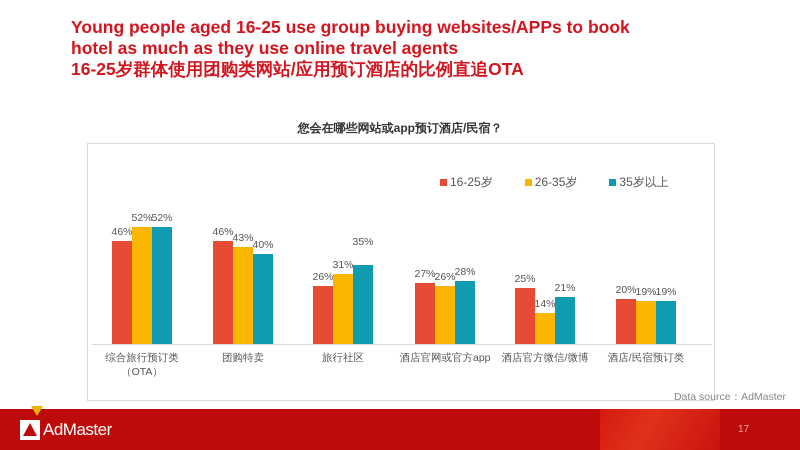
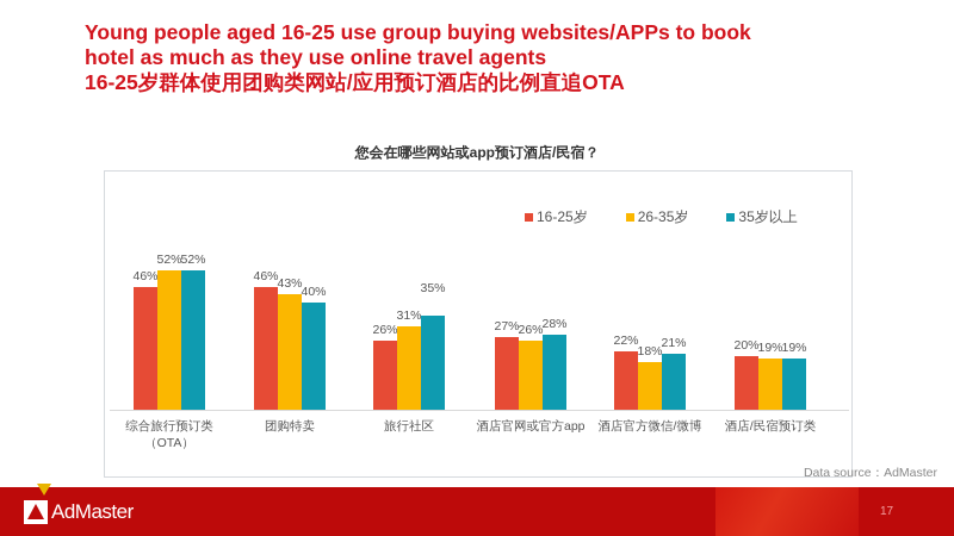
16-25岁/酒店官方微信/微博: 25% -> 22%
26-35岁/酒店官方微信/微博: 14% -> 18%
